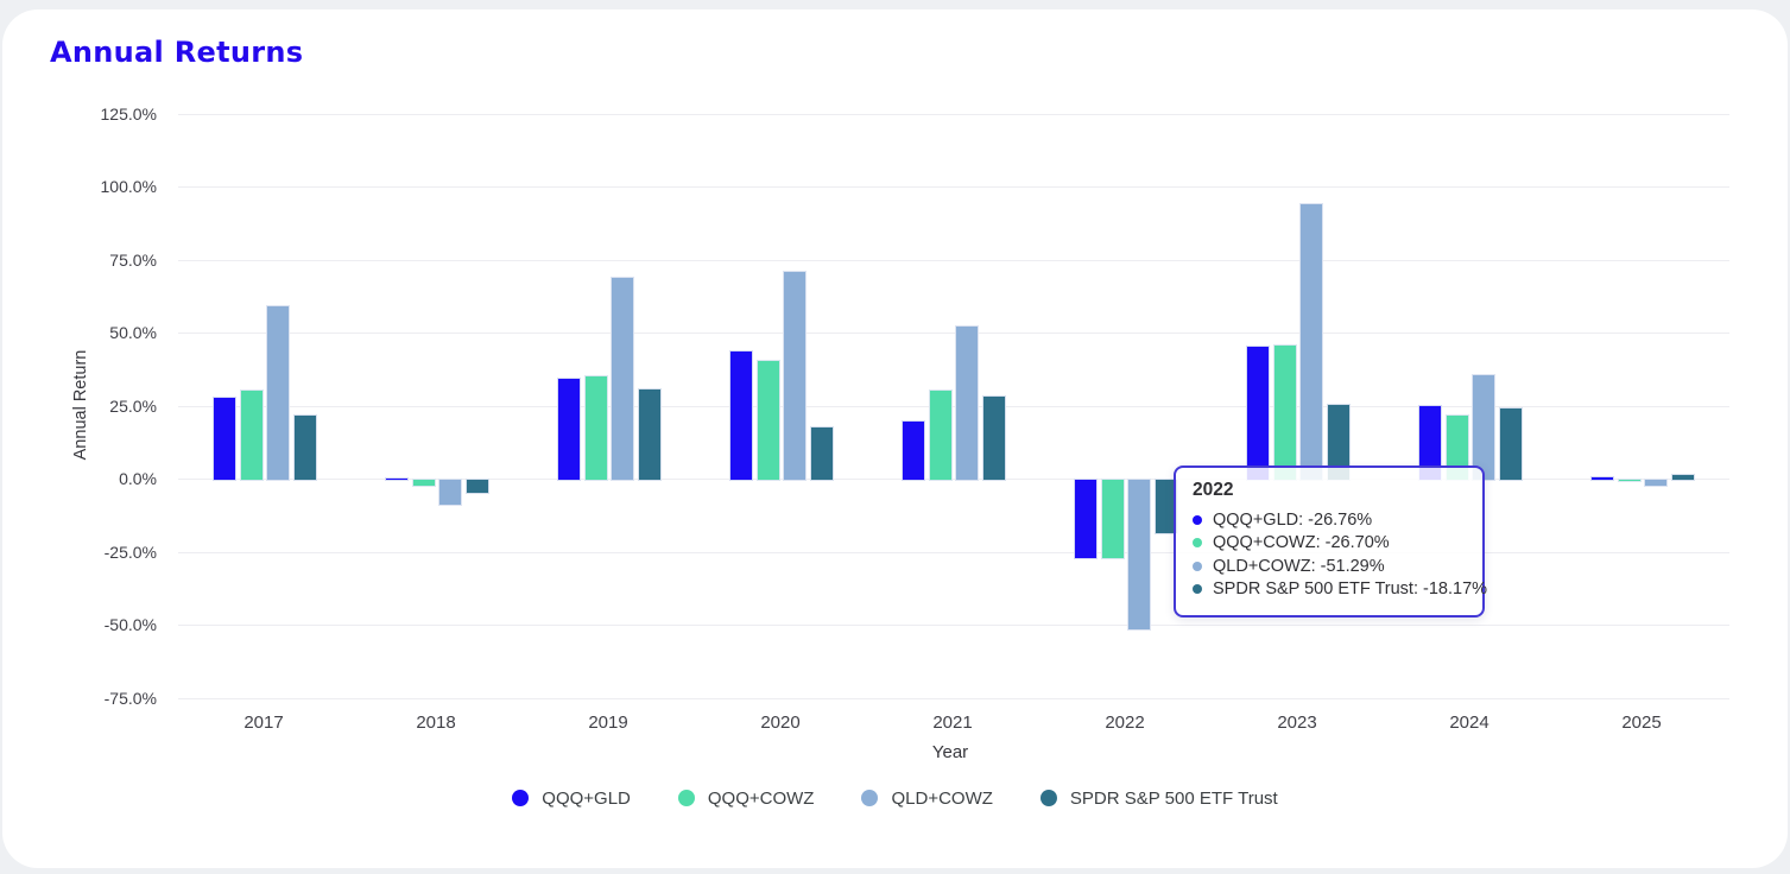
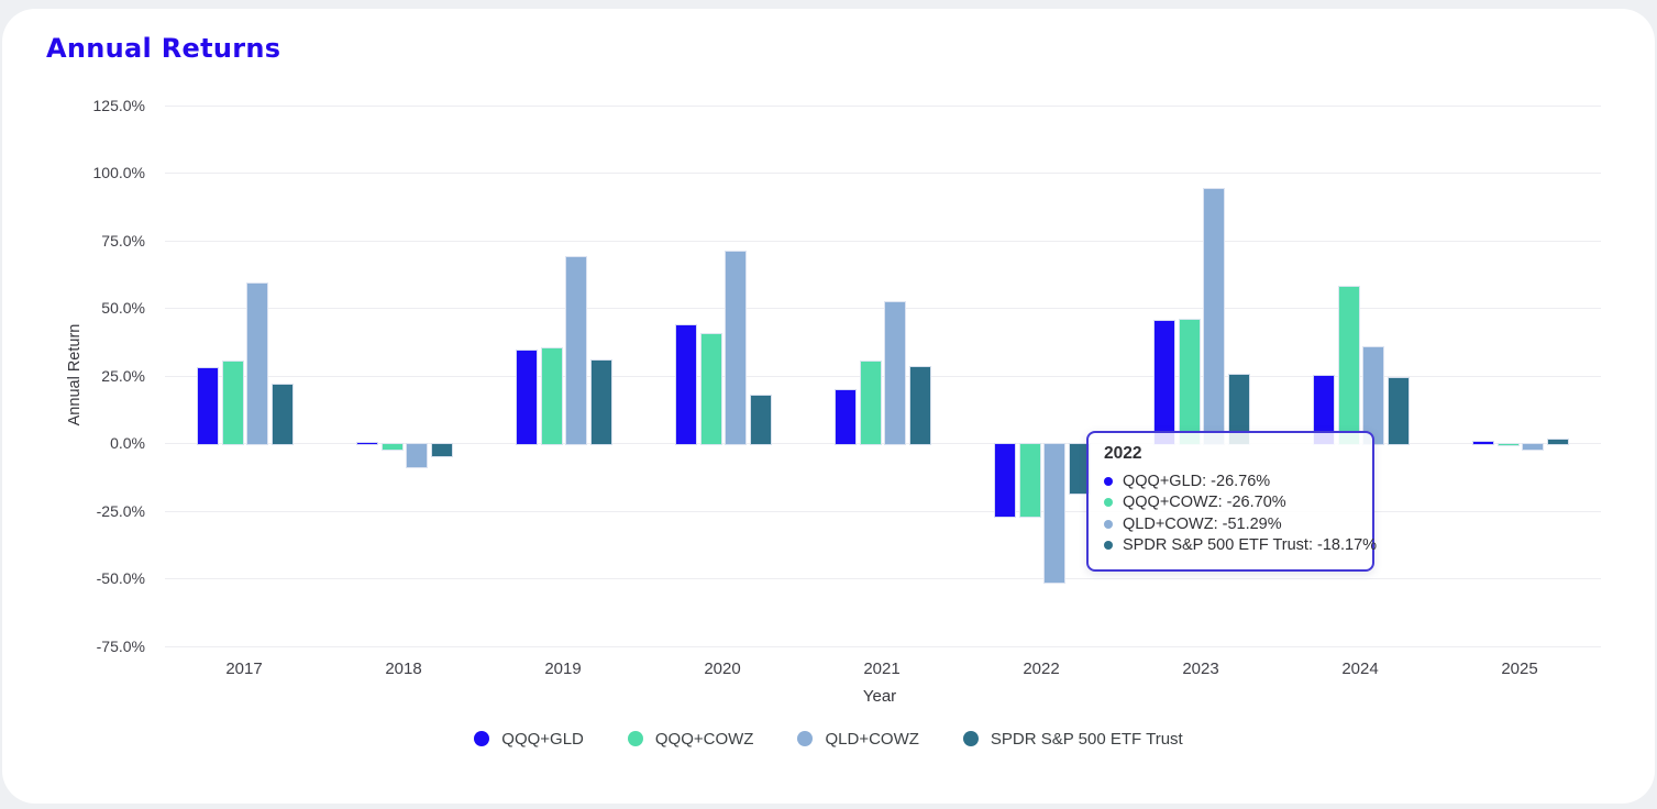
QQQ+COWZ/2024: 22% -> 58%
